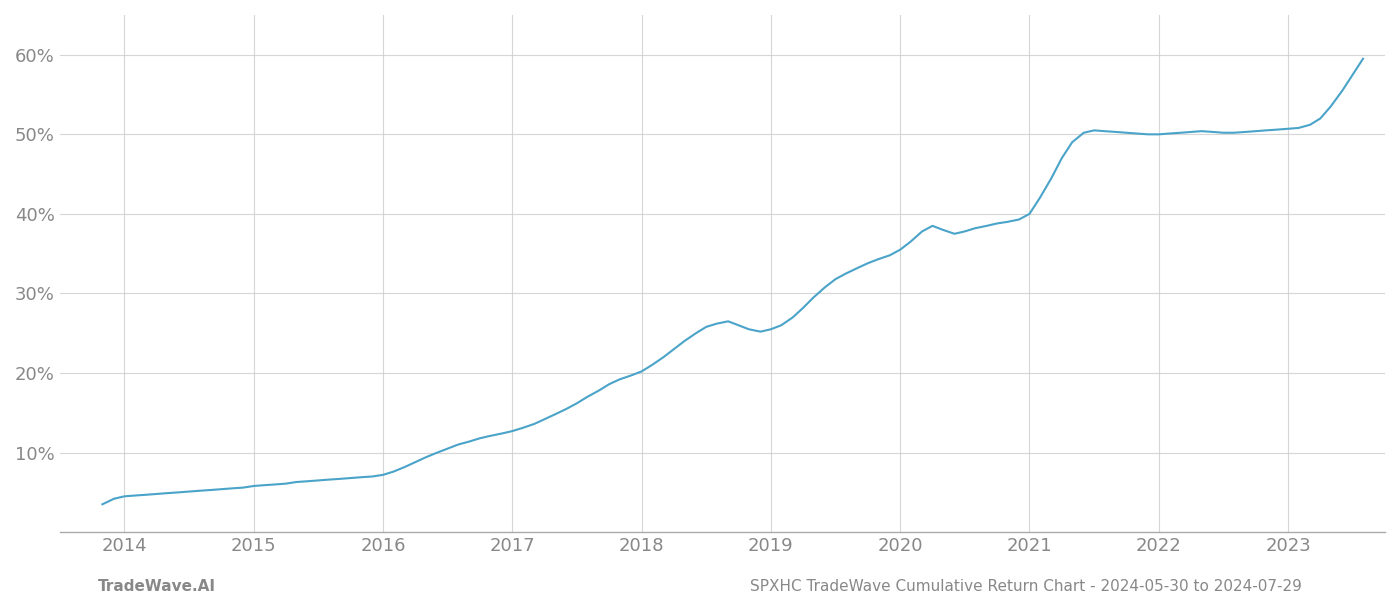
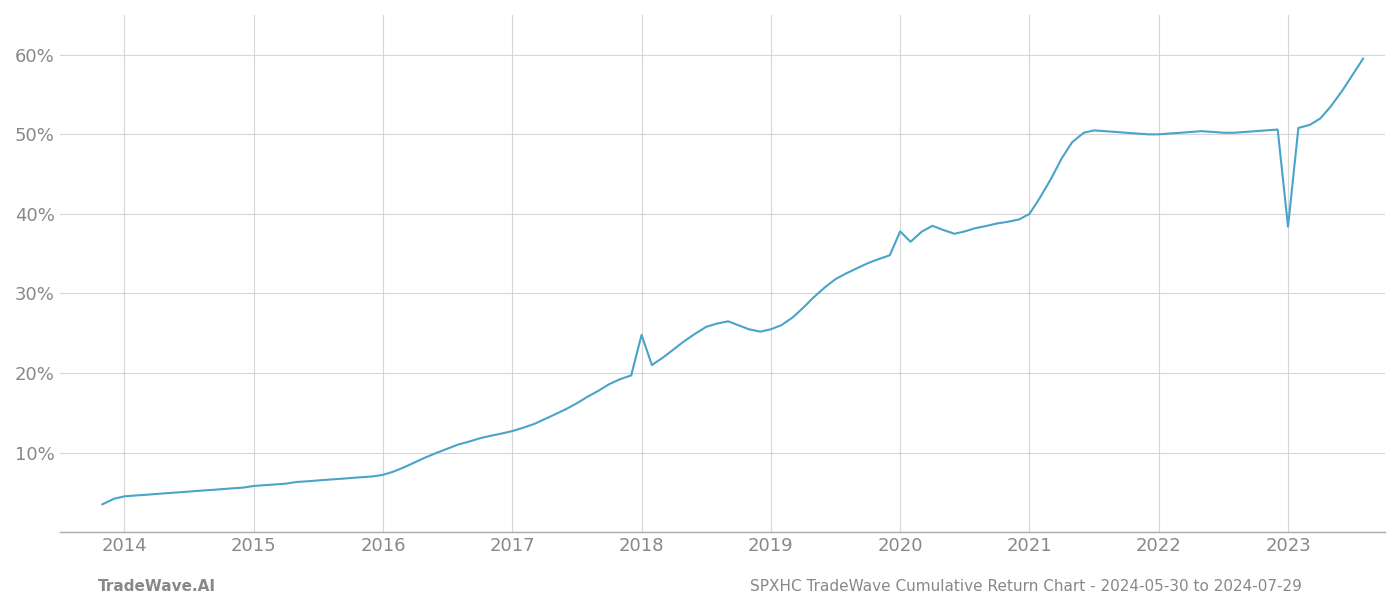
2018: 20.2% -> 24.8%
2020: 35.5% -> 37.8%
2023: 50.7% -> 38.4%
